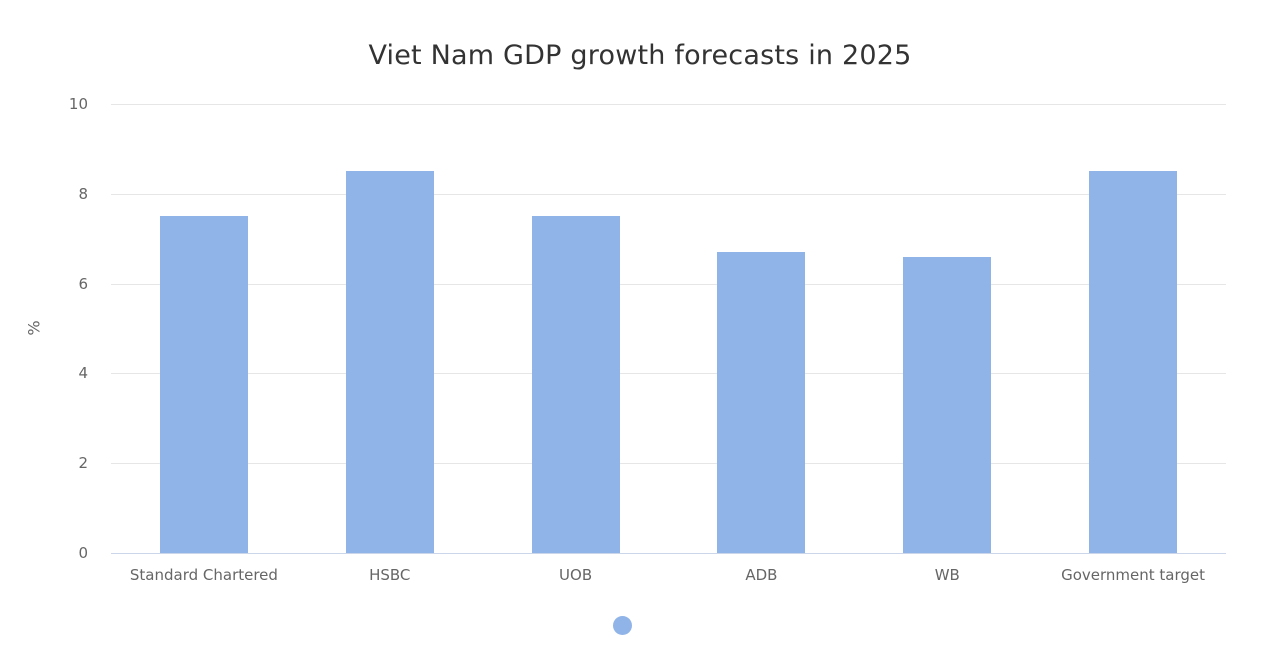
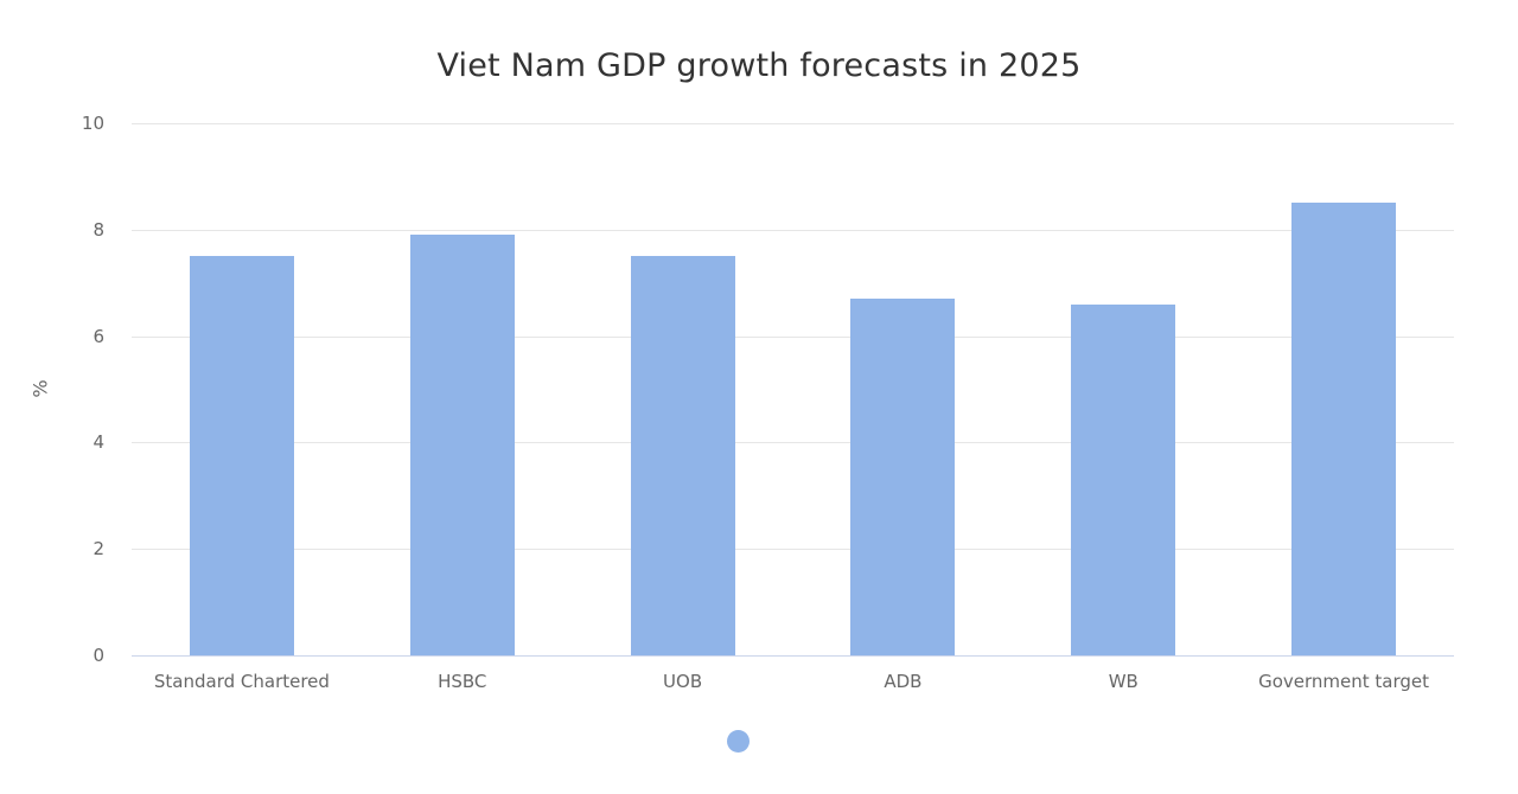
HSBC: 8.5 -> 7.9
